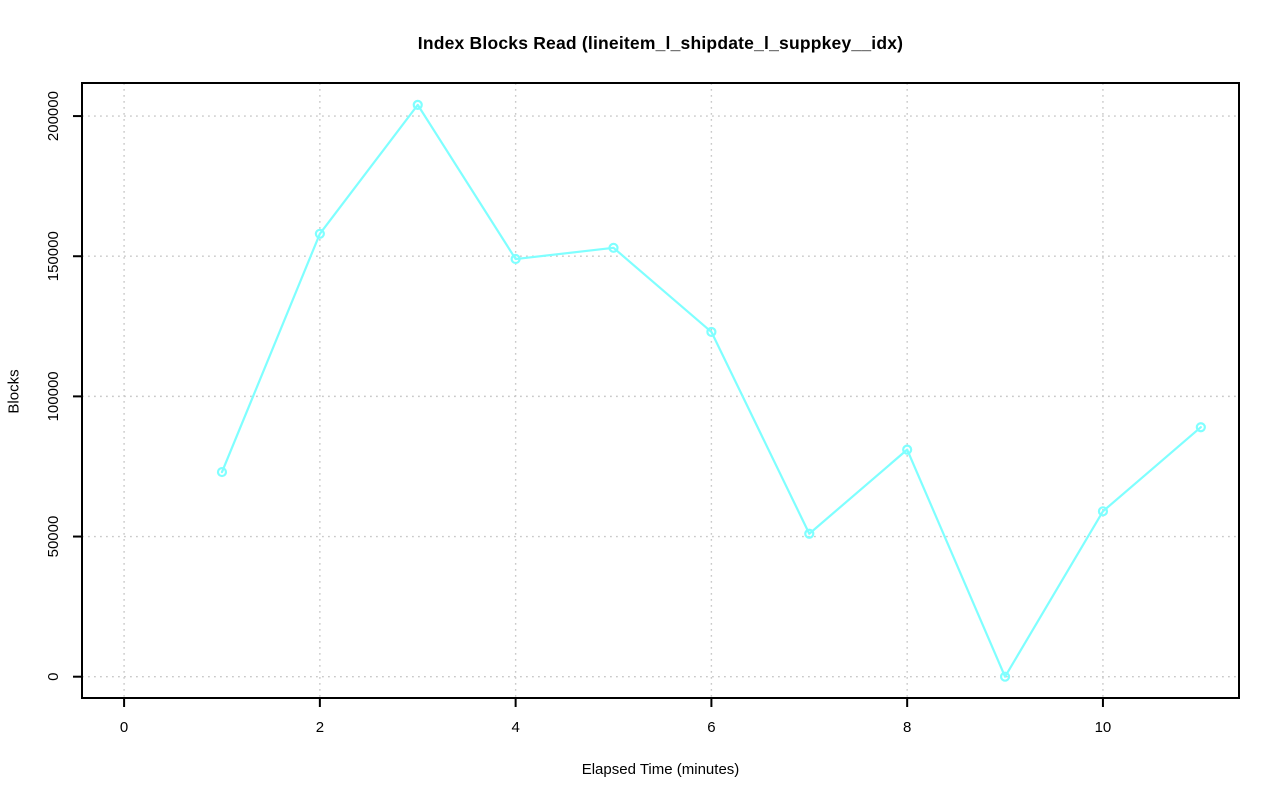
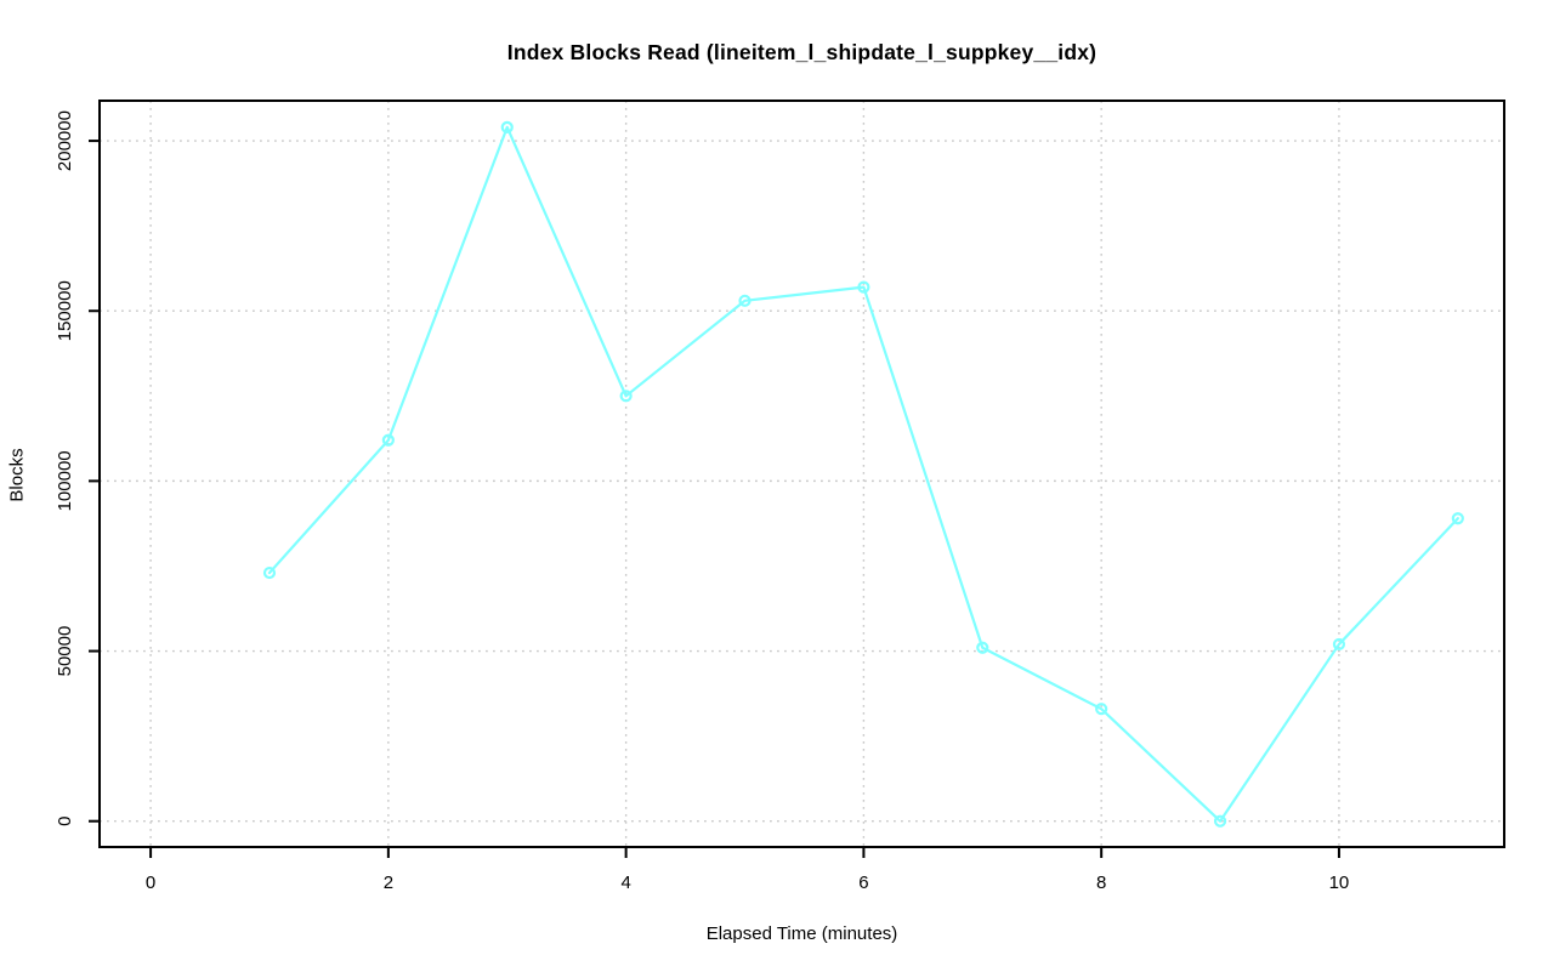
2: 158000 -> 112000
4: 149000 -> 125000
6: 123000 -> 157000
8: 81000 -> 33000
10: 59000 -> 52000
